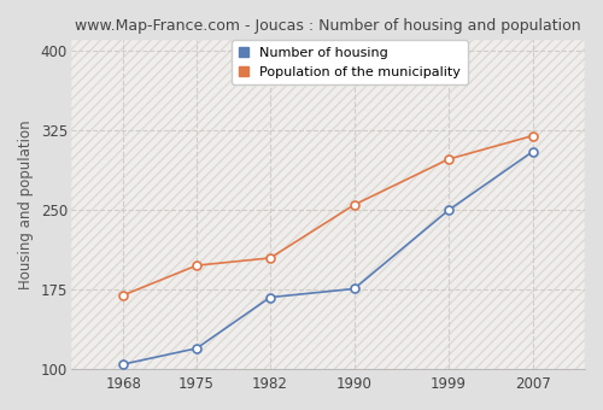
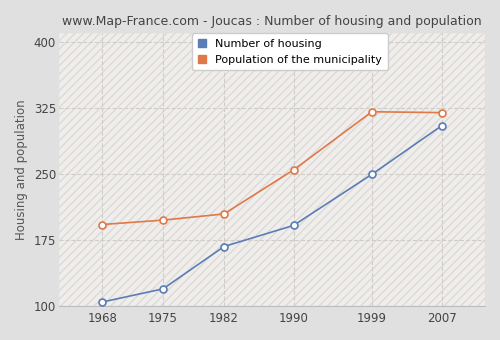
Population of the municipality/1968: 170 -> 193
Number of housing/1990: 176 -> 192
Population of the municipality/1999: 298 -> 321
